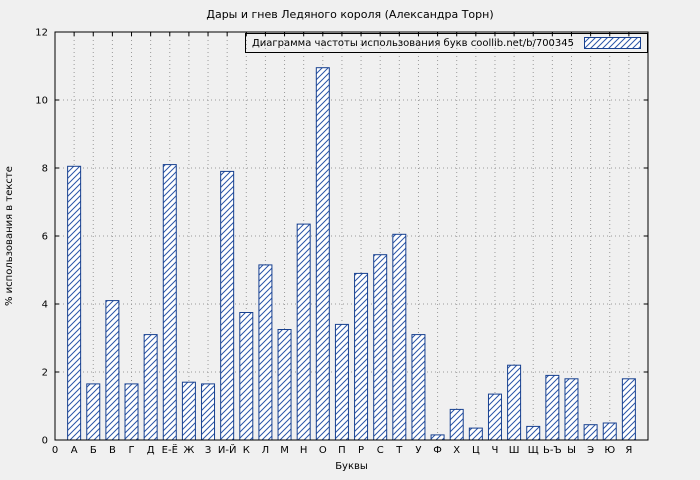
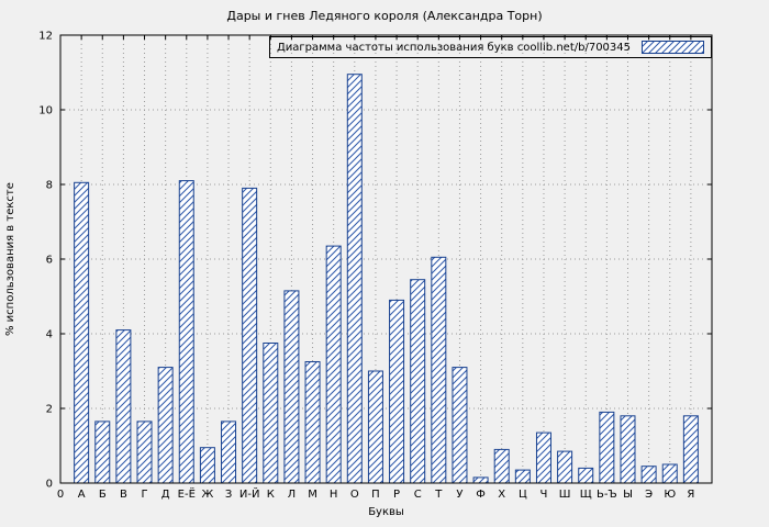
Ж: 1.7 -> 0.9
П: 3.4 -> 3.0
Ш: 2.2 -> 0.8
